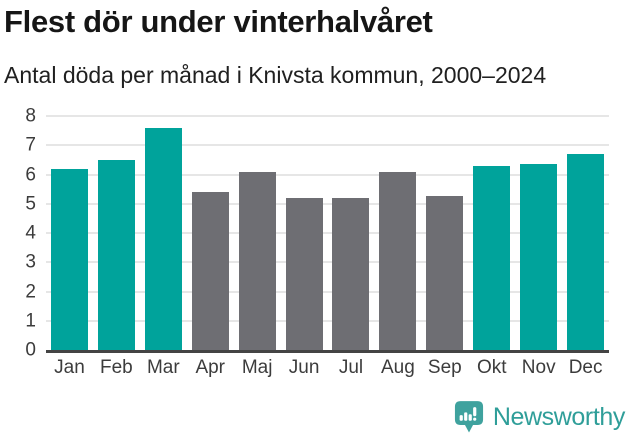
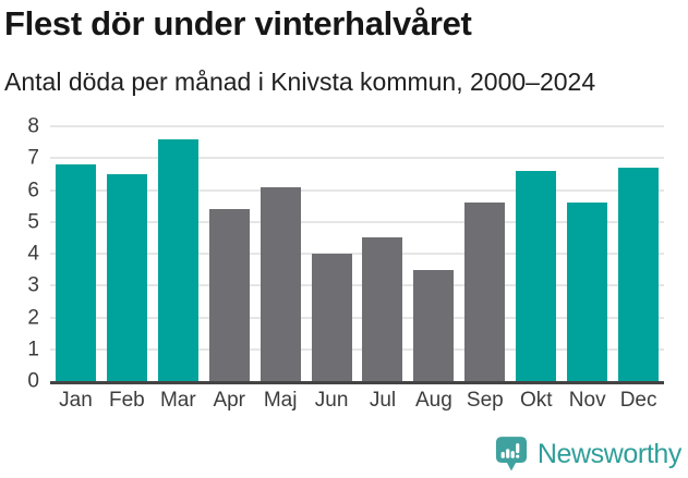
Jan: 6.2 -> 6.8
Jun: 5.2 -> 4.0
Jul: 5.2 -> 4.5
Aug: 6.1 -> 3.5
Sep: 5.2 -> 5.6
Okt: 6.3 -> 6.6
Nov: 6.3 -> 5.6
